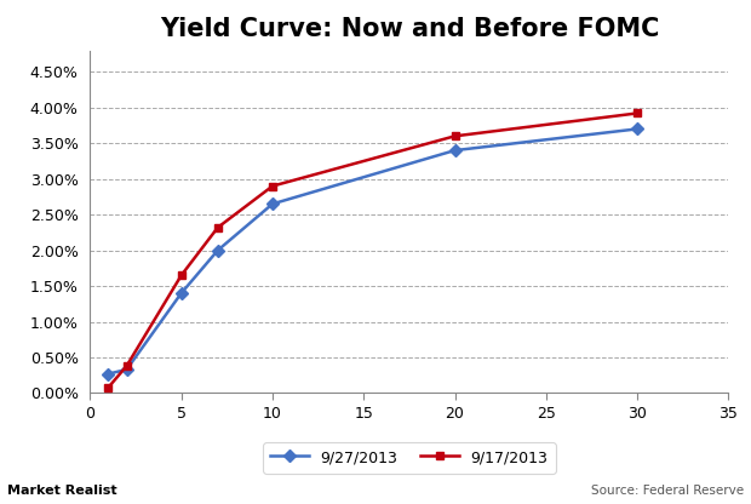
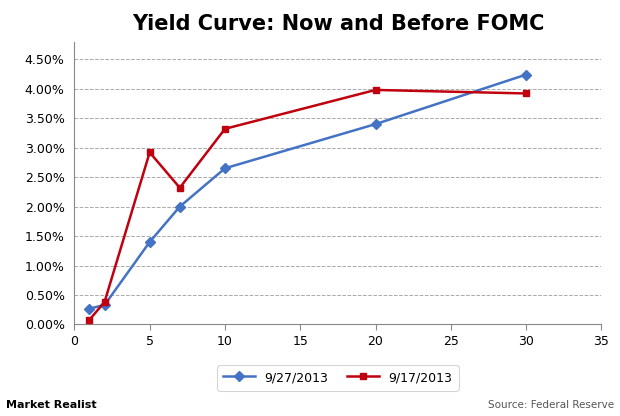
9/17/2013/5: 1.65% -> 2.92%
9/17/2013/10: 2.90% -> 3.32%
9/17/2013/20: 3.60% -> 3.98%
9/27/2013/30: 3.70% -> 4.24%
